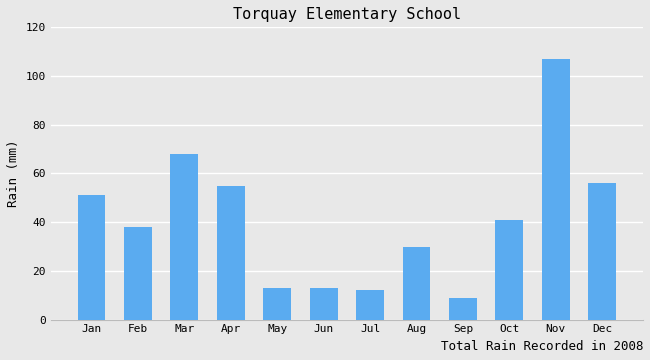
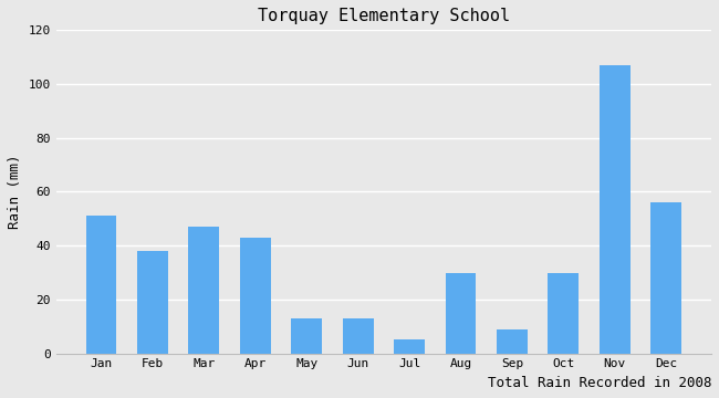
Mar: 68 -> 47
Apr: 55 -> 43
Jul: 12 -> 5
Oct: 41 -> 30
